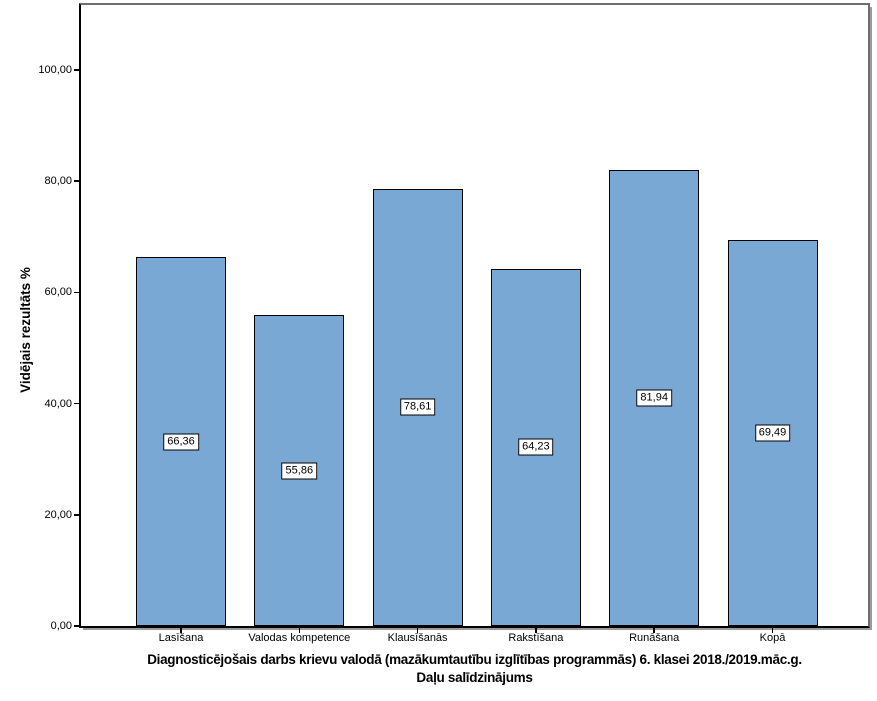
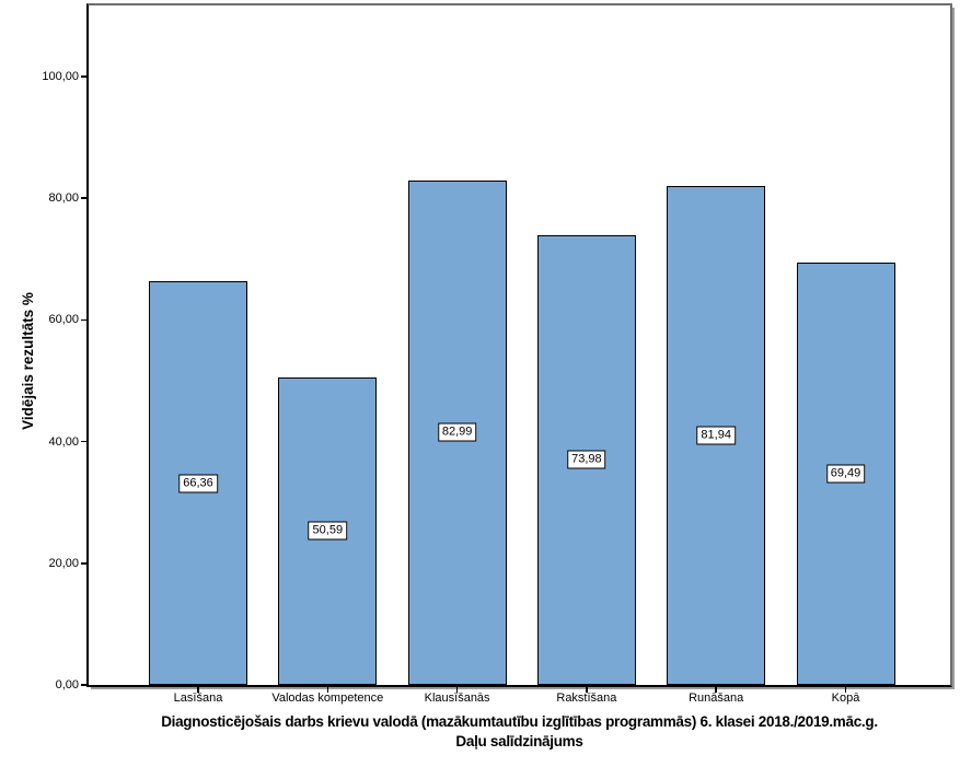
Valodas kompetence: 55,86 -> 50,59
Klausīšanās: 78,61 -> 82,99
Rakstīšana: 64,23 -> 73,98
